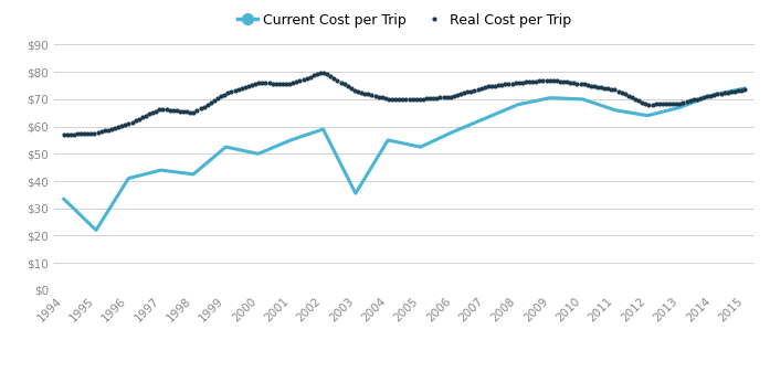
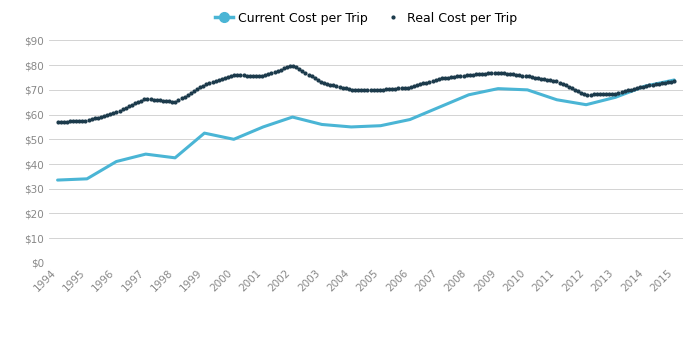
Current Cost per Trip/1995: $22.0 -> $34.0
Current Cost per Trip/2003: $35.5 -> $56.0
Current Cost per Trip/2005: $52.5 -> $55.5
